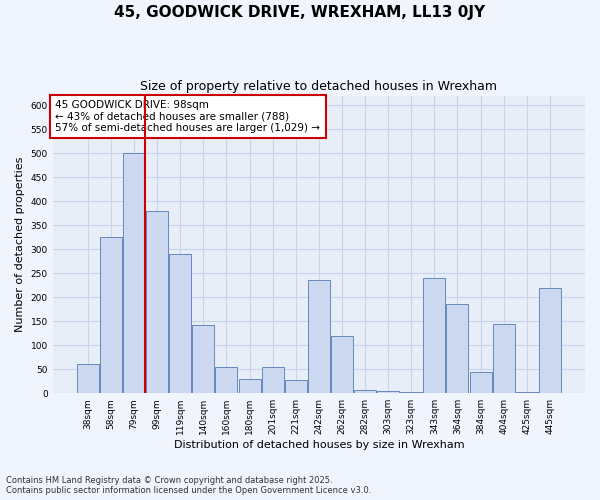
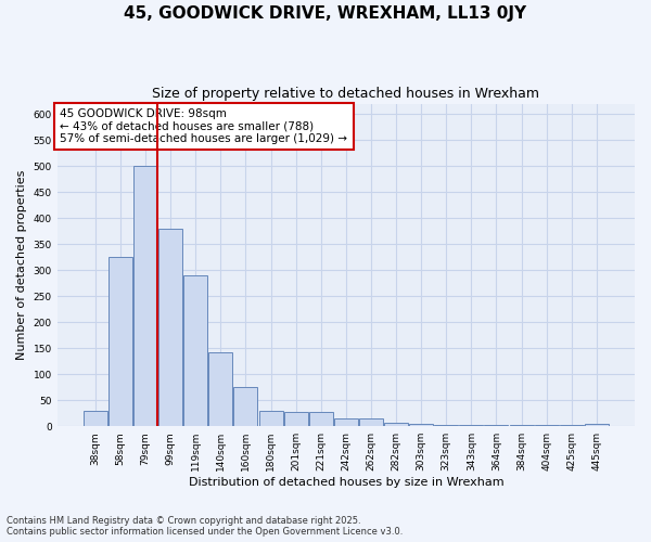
38sqm: 60 -> 30
160sqm: 55 -> 75
201sqm: 55 -> 28
242sqm: 235 -> 15
262sqm: 120 -> 14
343sqm: 240 -> 3
364sqm: 185 -> 3
384sqm: 45 -> 3
404sqm: 145 -> 3
445sqm: 220 -> 5
